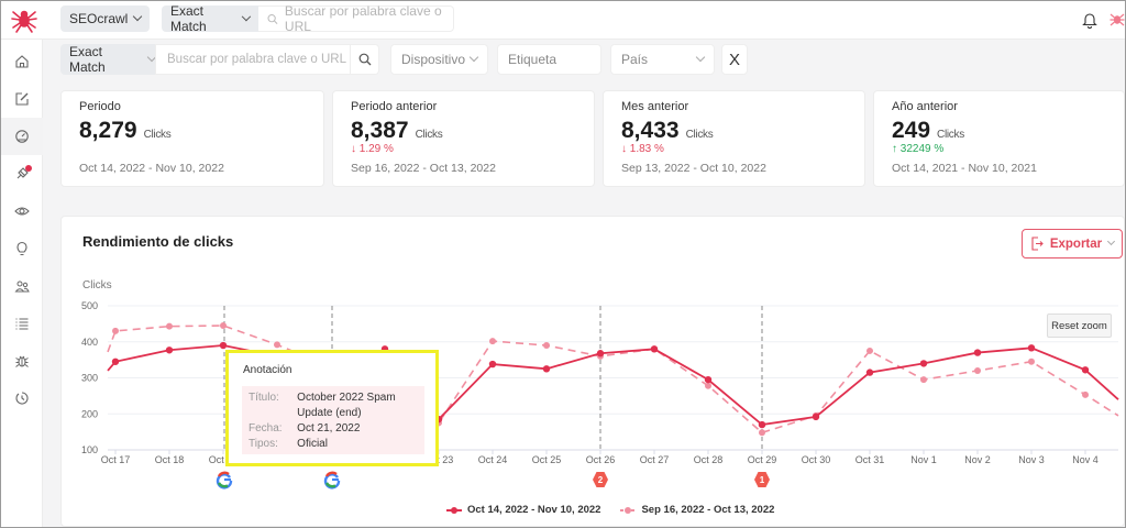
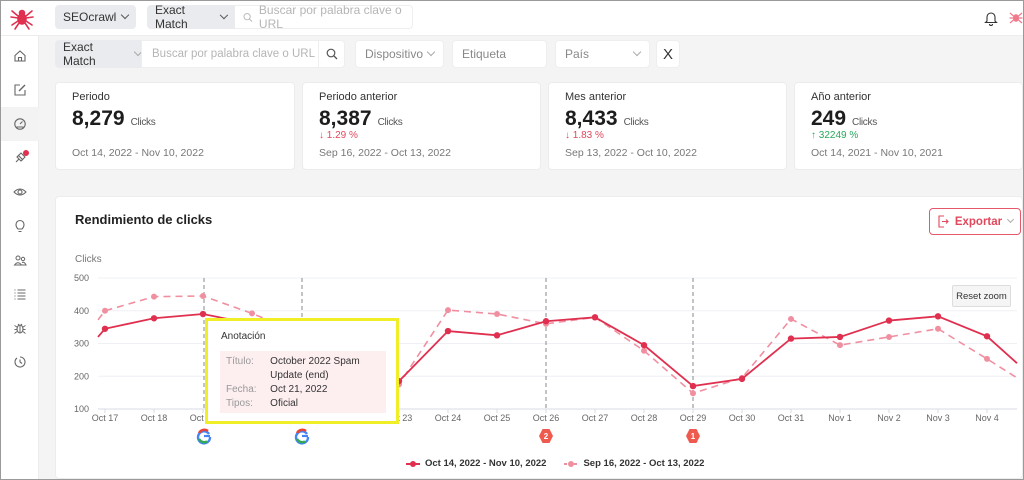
Sep 16, 2022 - Oct 13, 2022/Oct 17: 430 -> 400
Oct 14, 2022 - Nov 10, 2022/Oct 22: 380 -> 240
Oct 14, 2022 - Nov 10, 2022/Nov 1: 340 -> 320
